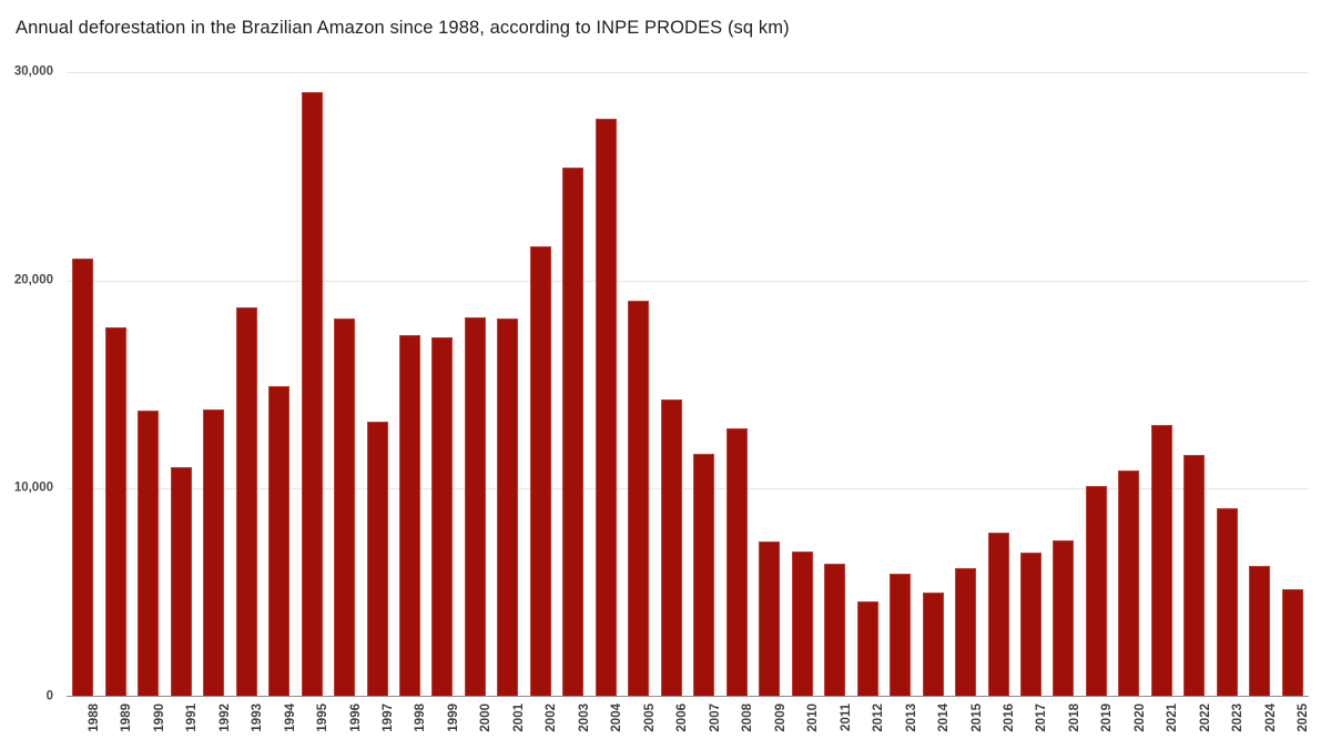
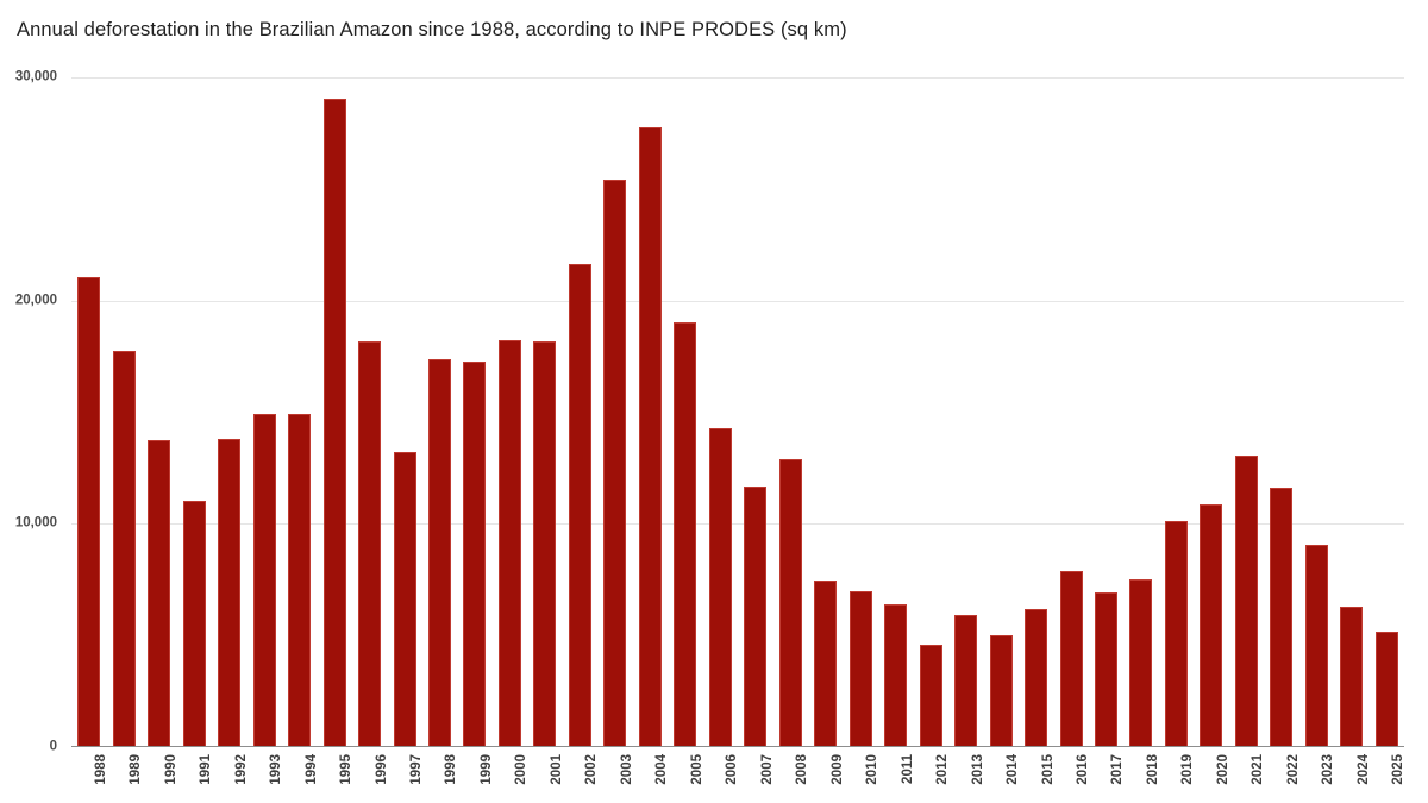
1993: 18700 -> 14900
